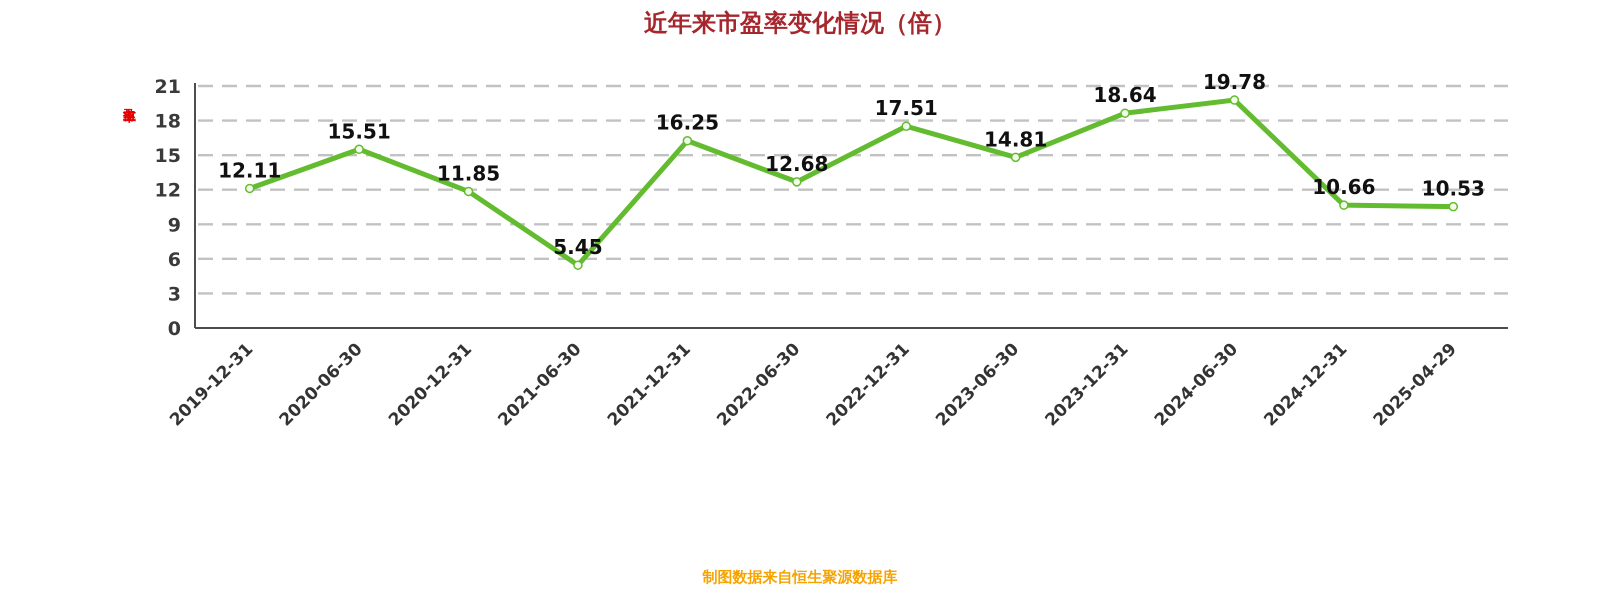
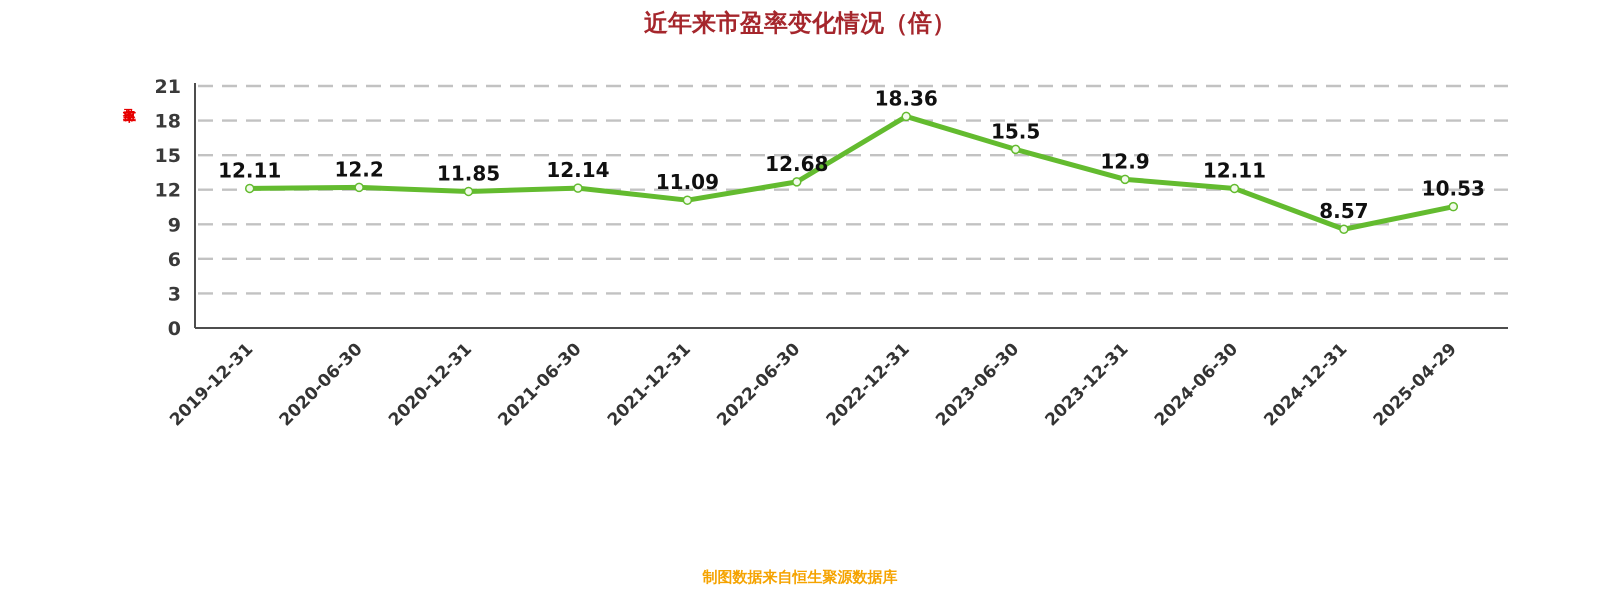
2020-06-30: 15.51 -> 12.2
2021-06-30: 5.45 -> 12.14
2021-12-31: 16.25 -> 11.09
2022-12-31: 17.51 -> 18.36
2023-06-30: 14.81 -> 15.5
2023-12-31: 18.64 -> 12.9
2024-06-30: 19.78 -> 12.11
2024-12-31: 10.66 -> 8.57
